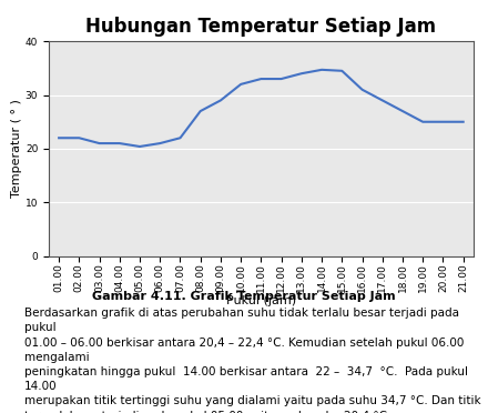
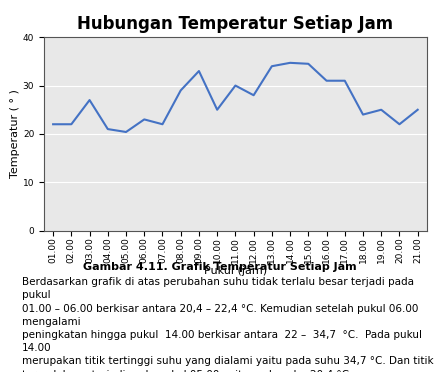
03.00: 21.0 -> 27.0
06.00: 21.0 -> 23.0
08.00: 27.0 -> 29.0
09.00: 29.0 -> 33.0
10.00: 32.0 -> 25.0
11.00: 33.0 -> 30.0
12.00: 33.0 -> 28.0
17.00: 29.0 -> 31.0
18.00: 27.0 -> 24.0
20.00: 25.0 -> 22.0
